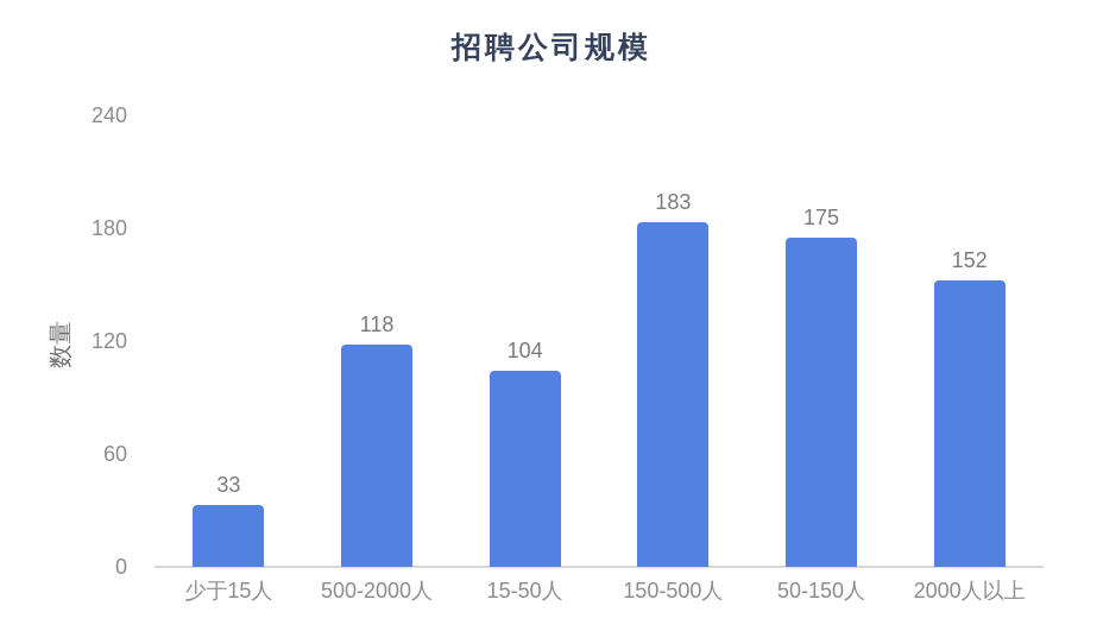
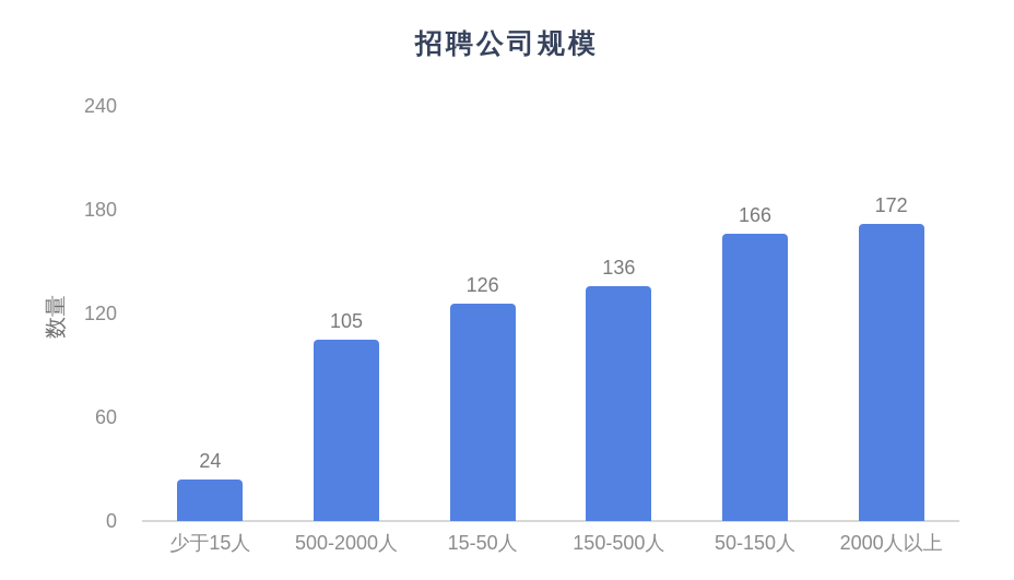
少于15人: 33 -> 24
500-2000人: 118 -> 105
15-50人: 104 -> 126
150-500人: 183 -> 136
50-150人: 175 -> 166
2000人以上: 152 -> 172
